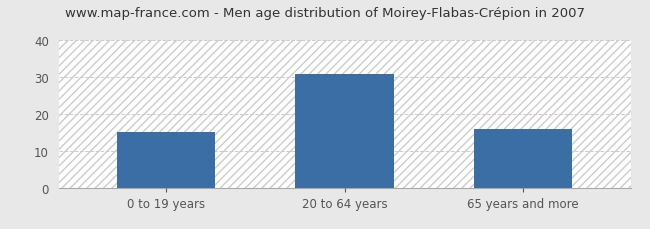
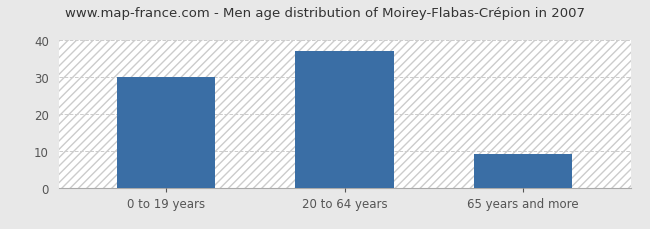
0 to 19 years: 15 -> 30
20 to 64 years: 31 -> 37
65 years and more: 16 -> 9
